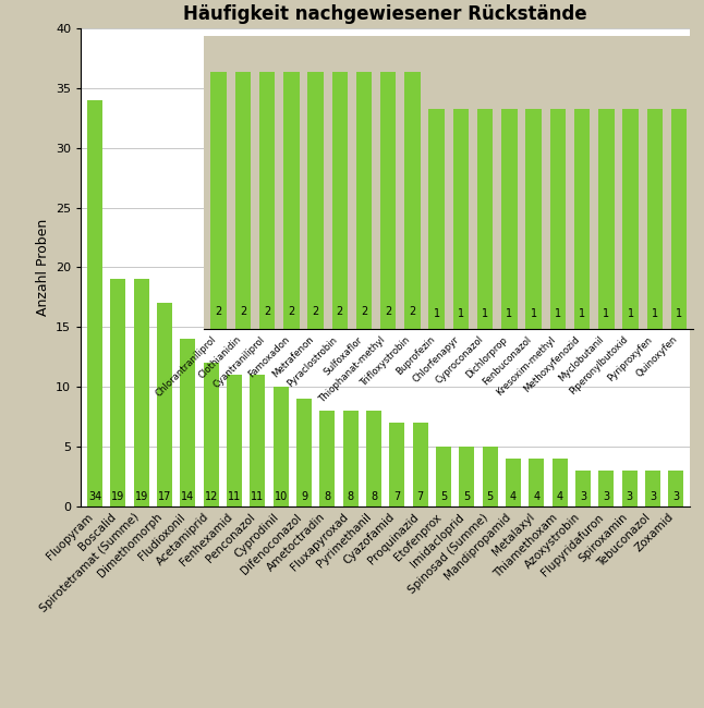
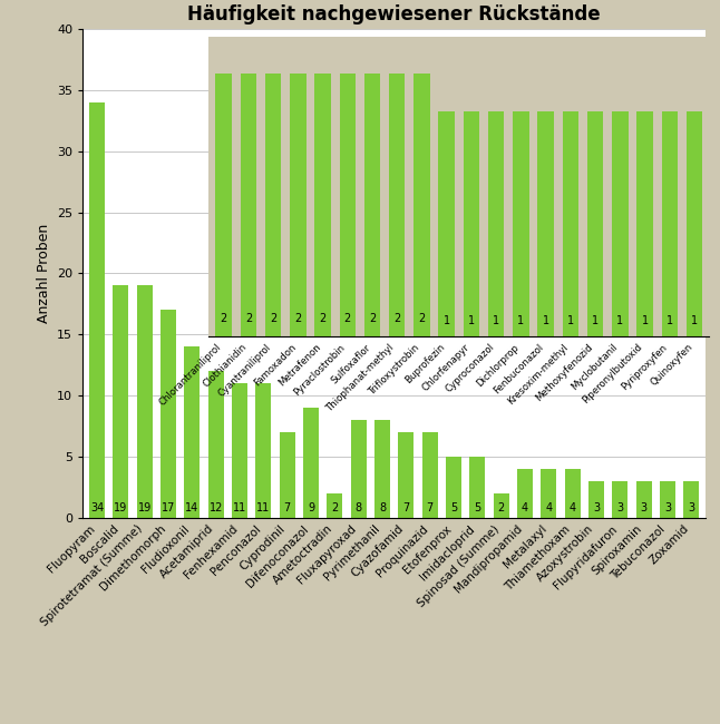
Häufigkeit nachgewiesener Rückstände/Cyprodinil: 10 -> 7
Häufigkeit nachgewiesener Rückstände/Ametoctradin: 8 -> 2
Häufigkeit nachgewiesener Rückstände/Spinosad (Summe): 5 -> 2
